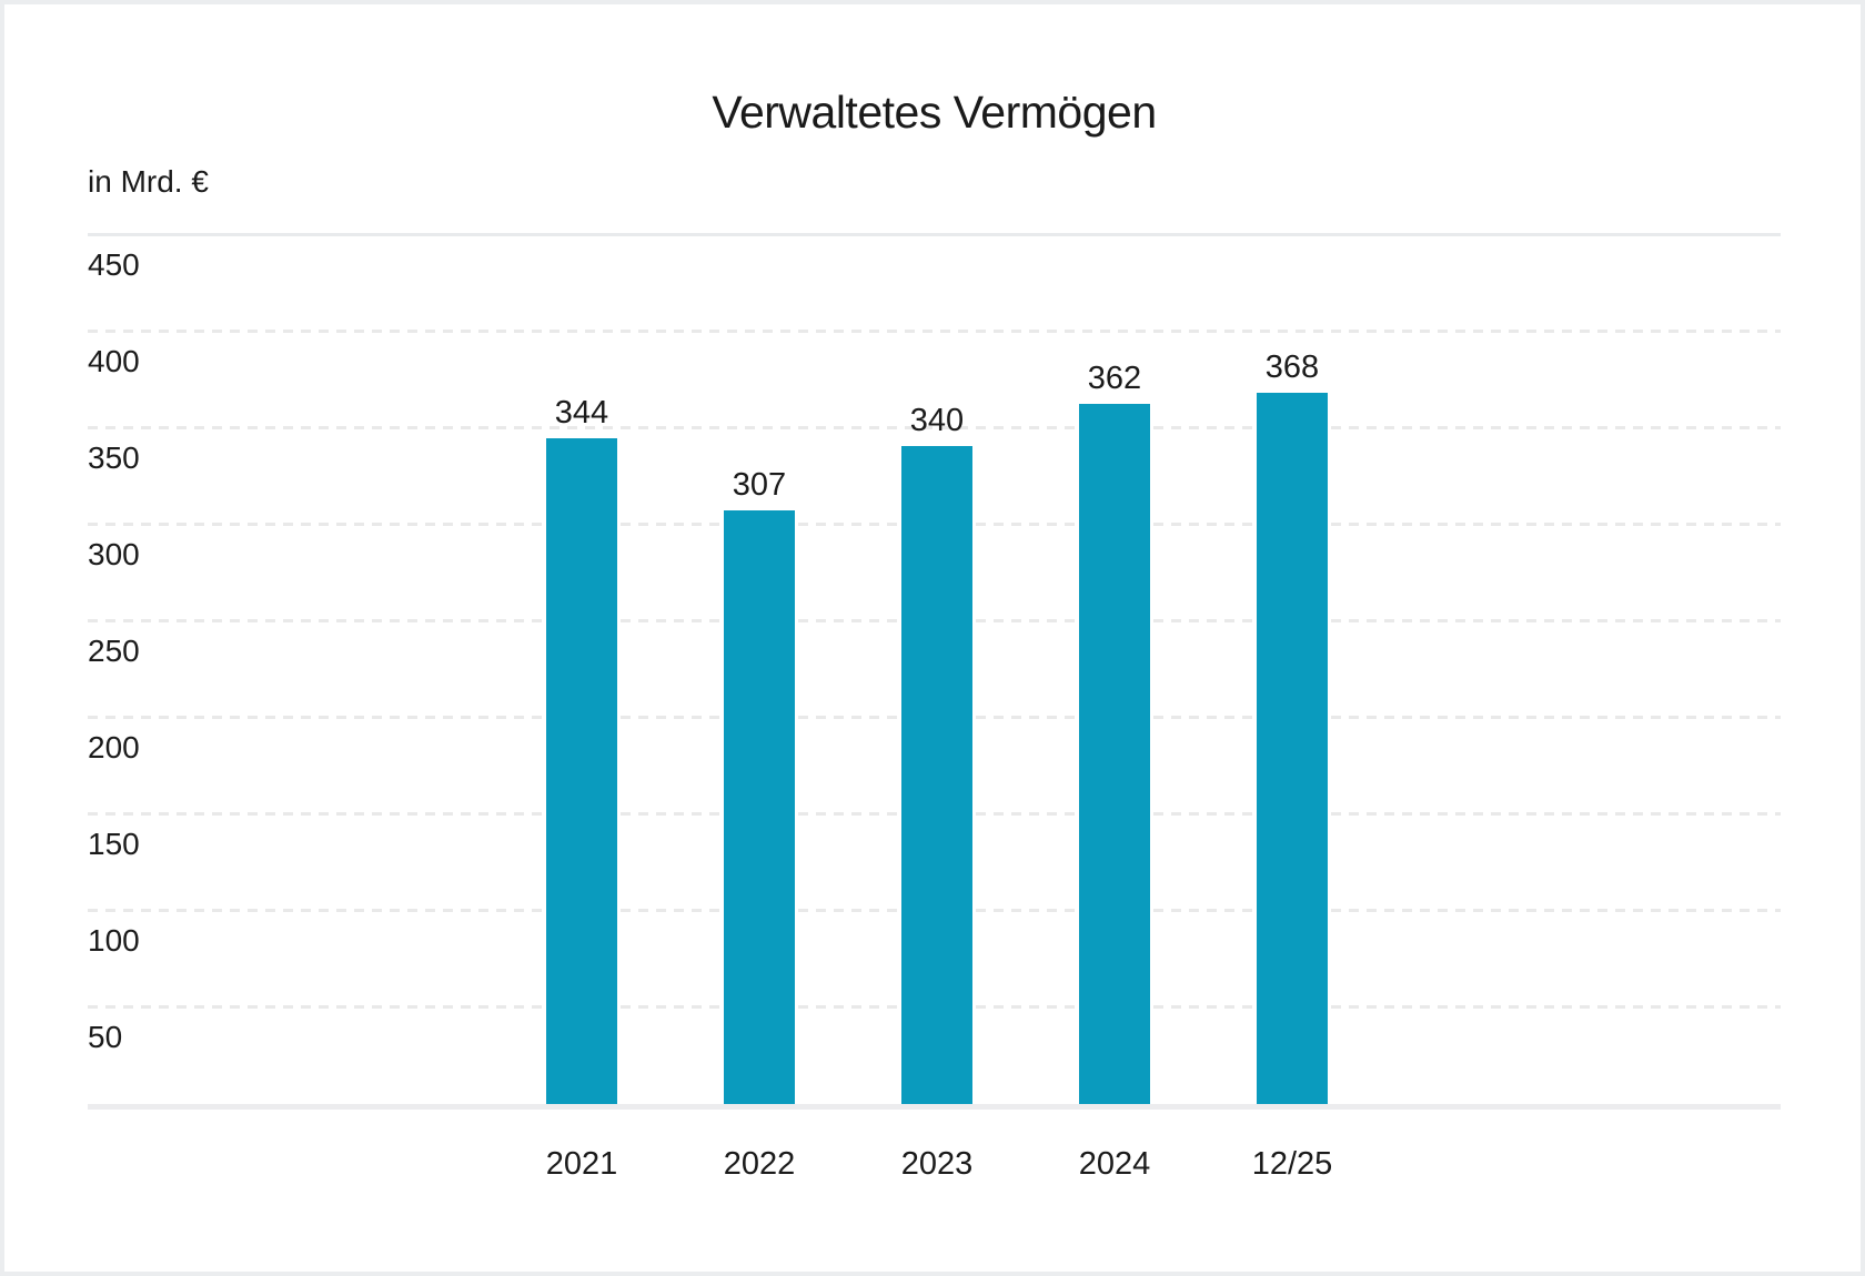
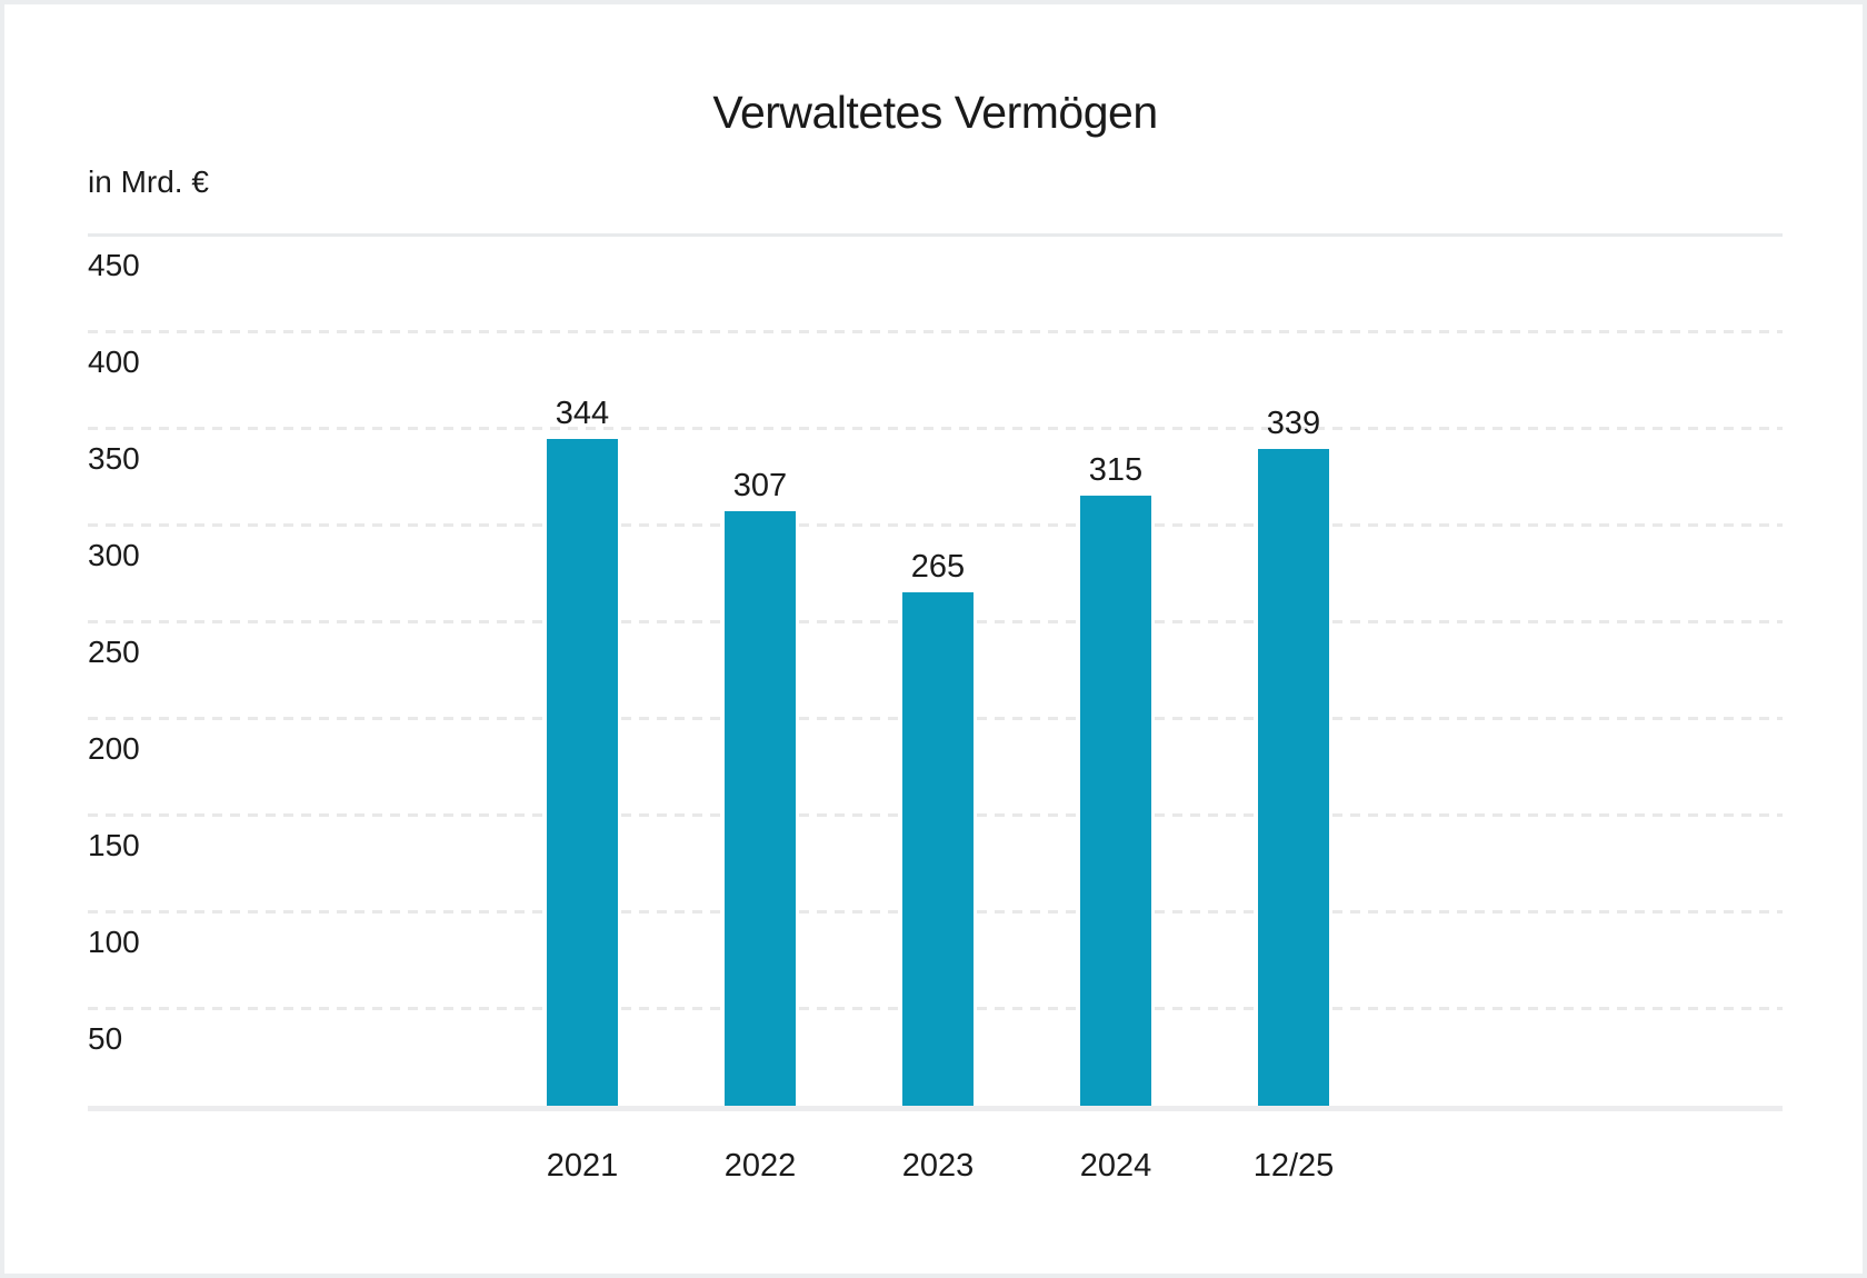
2023: 340 -> 265
2024: 362 -> 315
12/25: 368 -> 339
